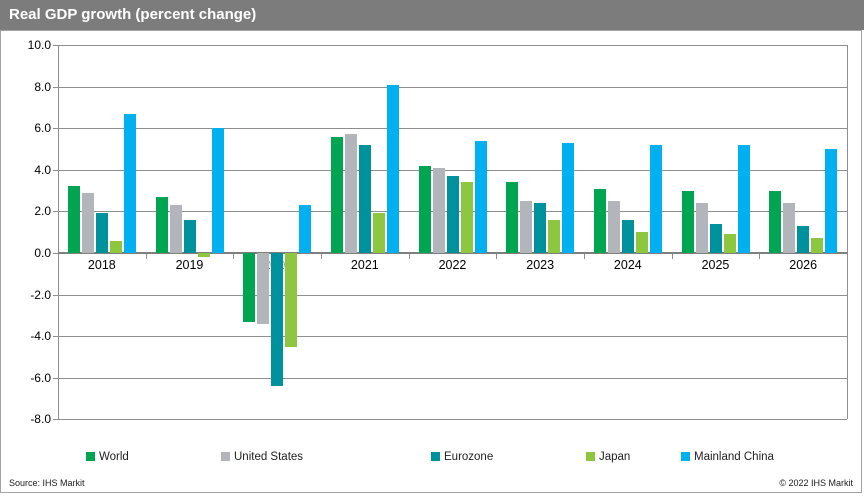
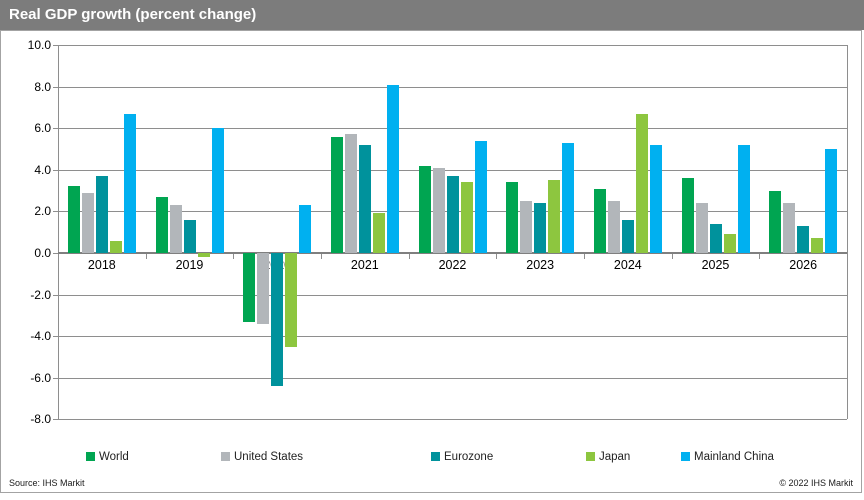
Eurozone/2018: 1.9 -> 3.7
Japan/2023: 1.6 -> 3.5
Japan/2024: 1.0 -> 6.7
World/2025: 3.0 -> 3.6
